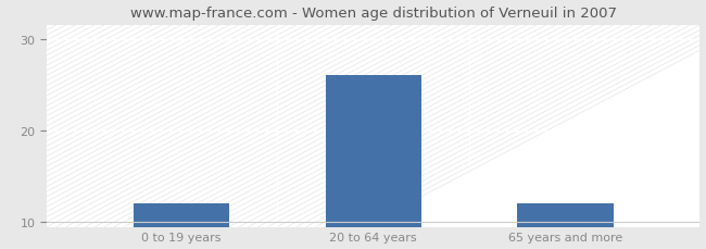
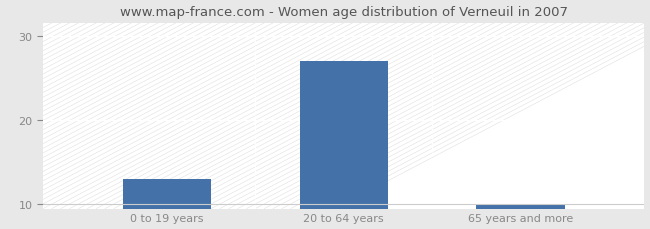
0 to 19 years: 12 -> 13
20 to 64 years: 26 -> 27
65 years and more: 12 -> 10
